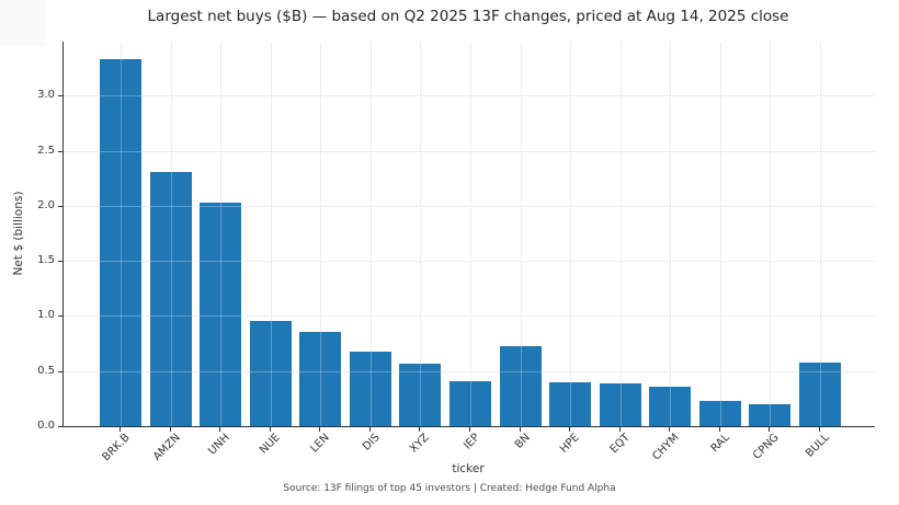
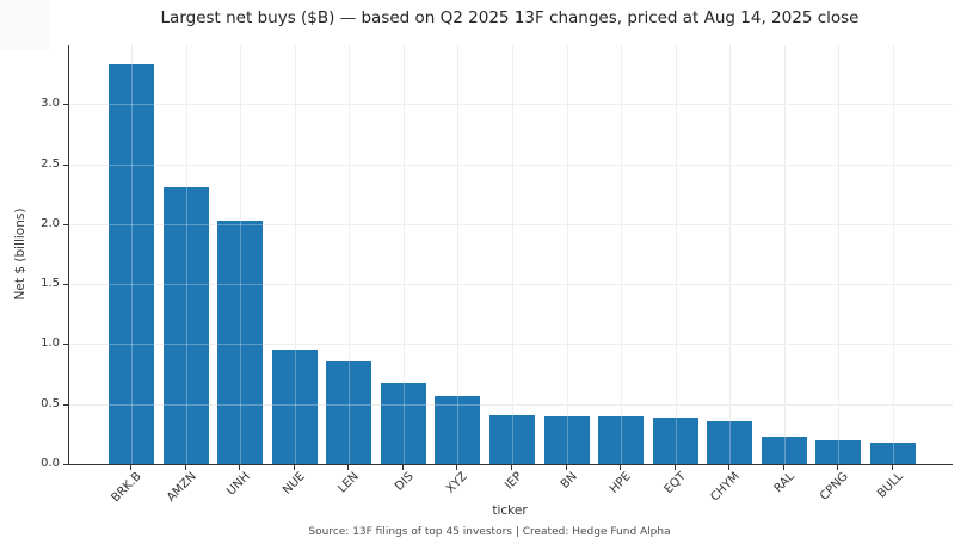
BN: 0.73 -> 0.40
BULL: 0.58 -> 0.18
